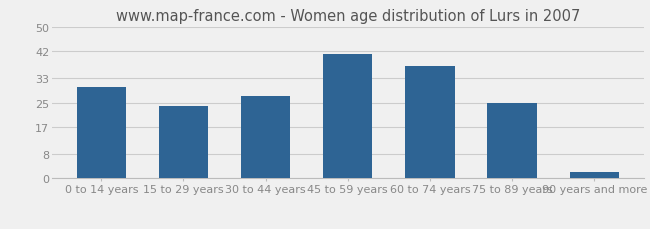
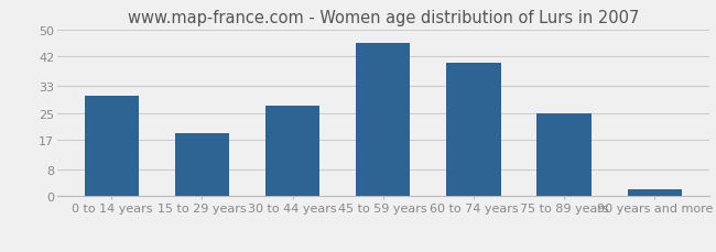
15 to 29 years: 24 -> 19
45 to 59 years: 41 -> 46
60 to 74 years: 37 -> 40
